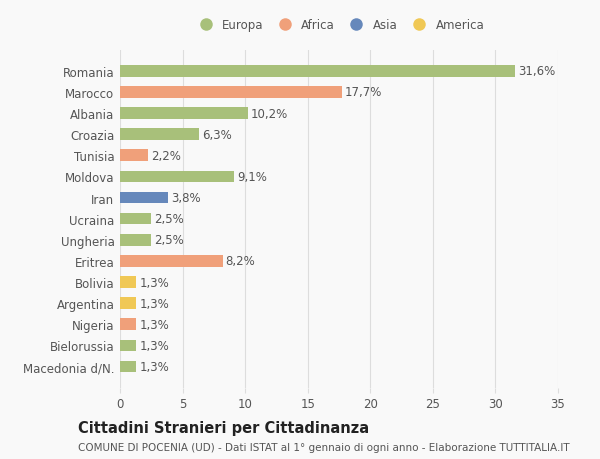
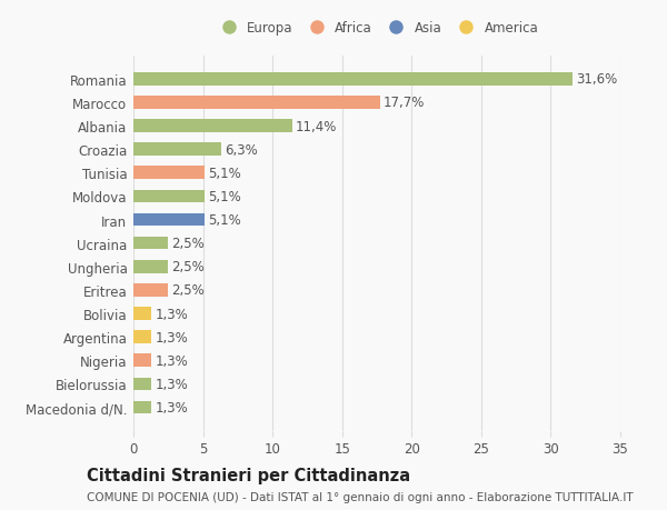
Albania: 10,2% -> 11,4%
Tunisia: 2,2% -> 5,1%
Moldova: 9,1% -> 5,1%
Iran: 3,8% -> 5,1%
Eritrea: 8,2% -> 2,5%
